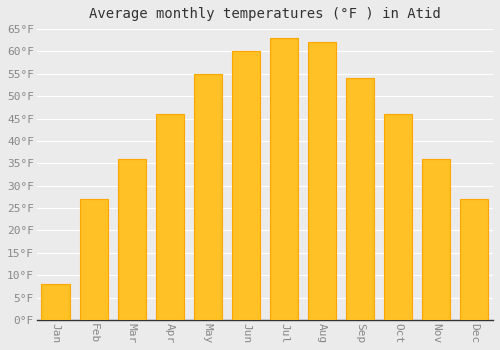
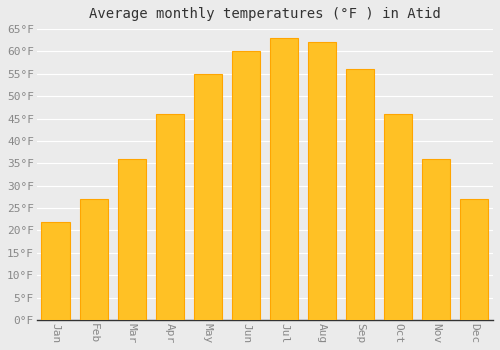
Jan: 8°F -> 22°F
Sep: 54°F -> 56°F
